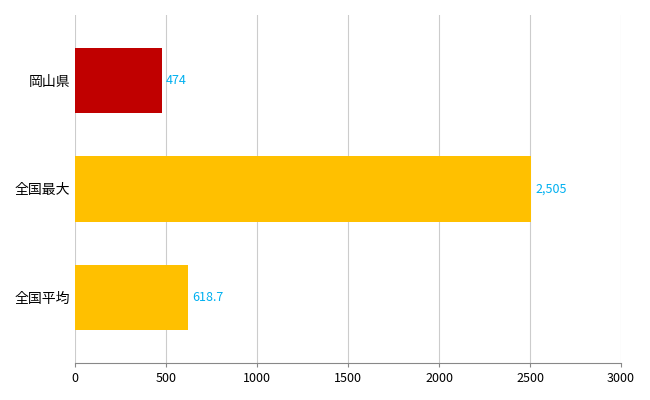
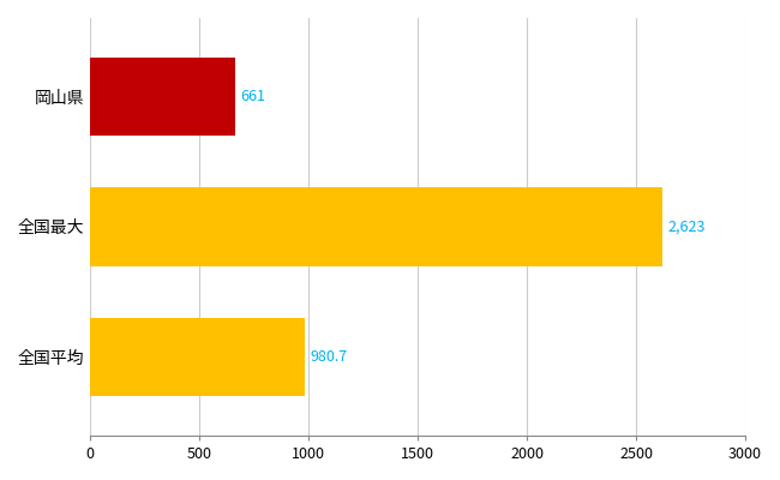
岡山県: 474 -> 661
全国最大: 2,505 -> 2,623
全国平均: 618.7 -> 980.7
